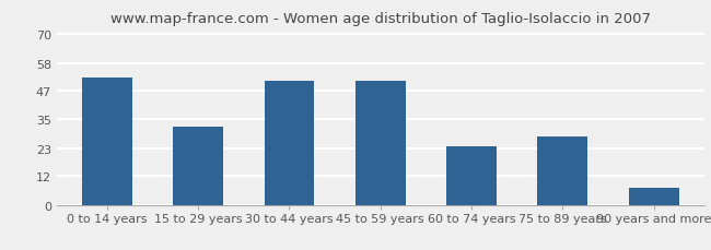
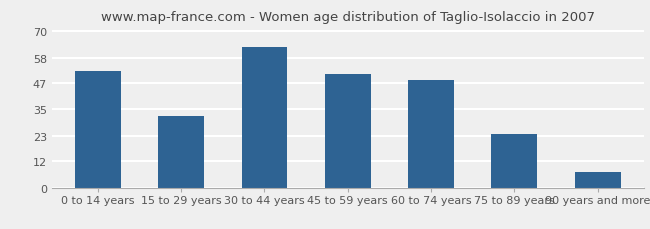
30 to 44 years: 51 -> 63
60 to 74 years: 24 -> 48
75 to 89 years: 28 -> 24
